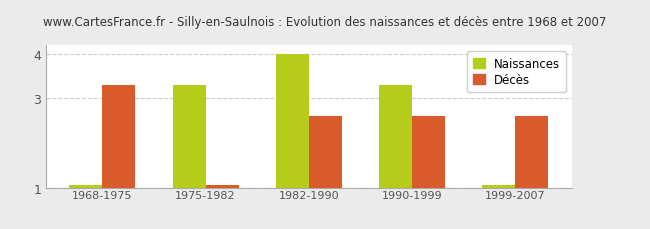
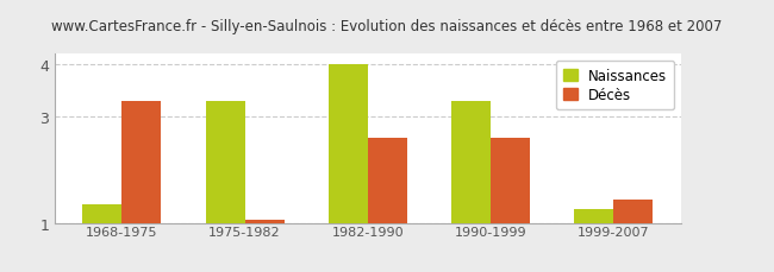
Naissances/1968-1975: 1.05 -> 1.35
Naissances/1999-2007: 1.05 -> 1.25
Décès/1999-2007: 2.60 -> 1.45
